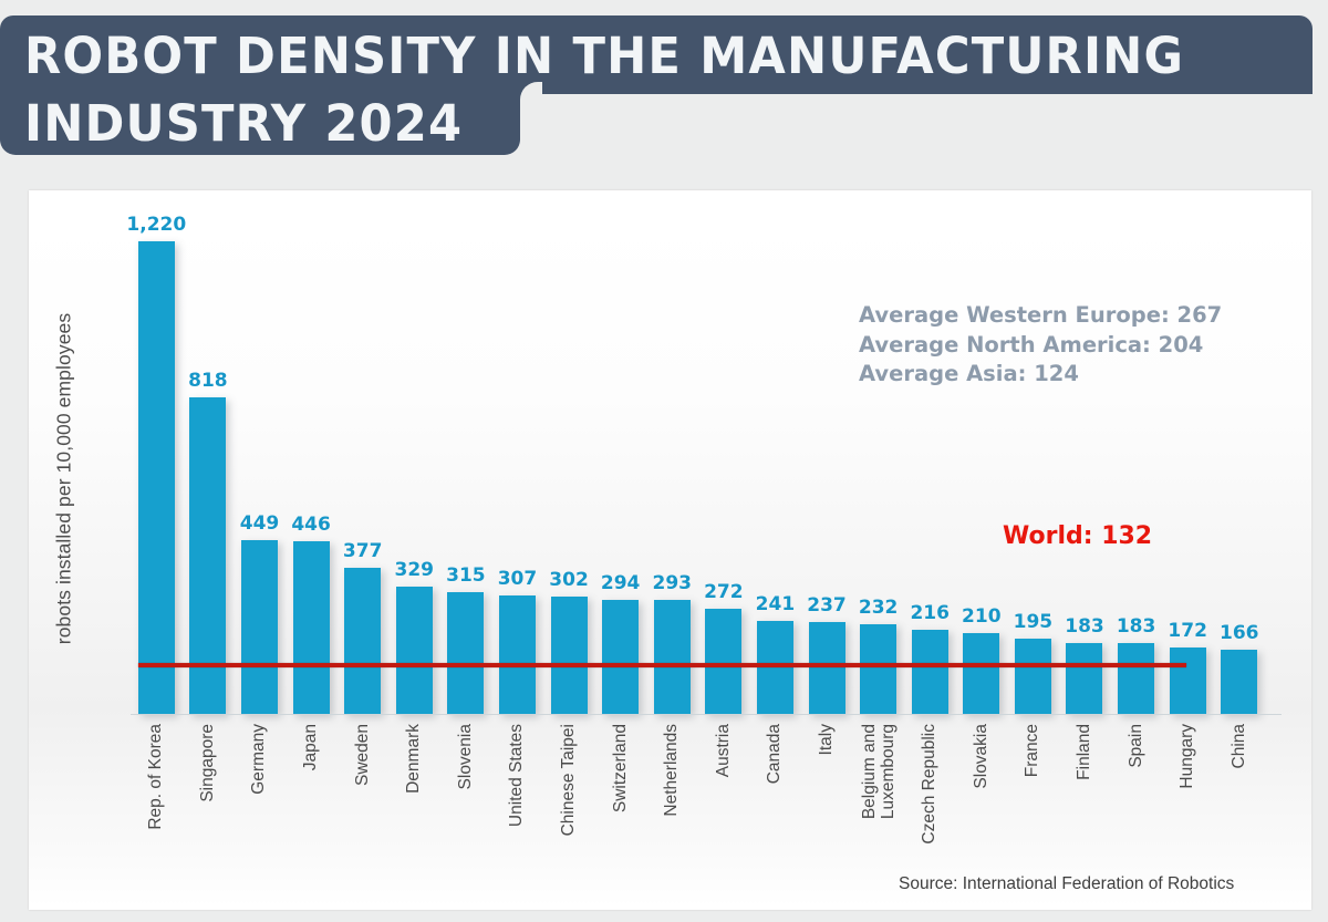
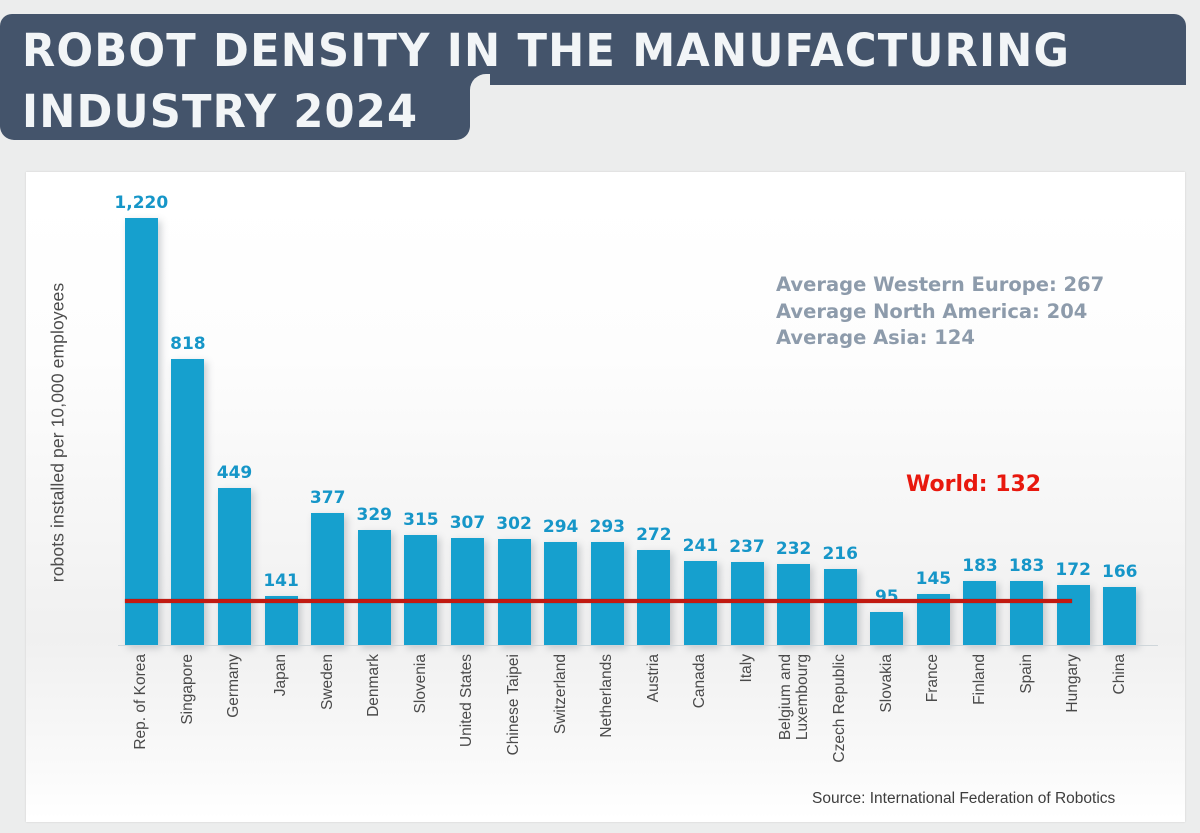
Japan: 446 -> 141
Slovakia: 210 -> 95
France: 195 -> 145
